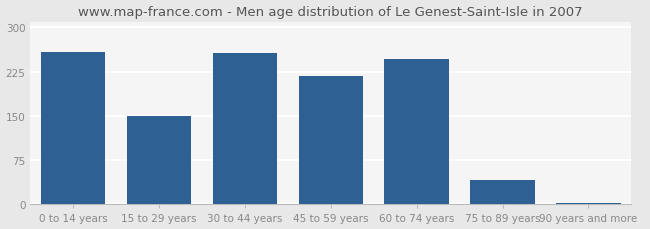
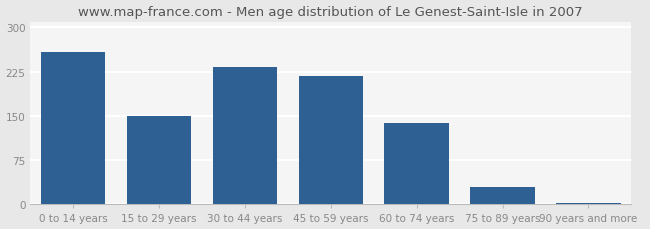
30 to 44 years: 256 -> 233
60 to 74 years: 246 -> 138
75 to 89 years: 42 -> 30
